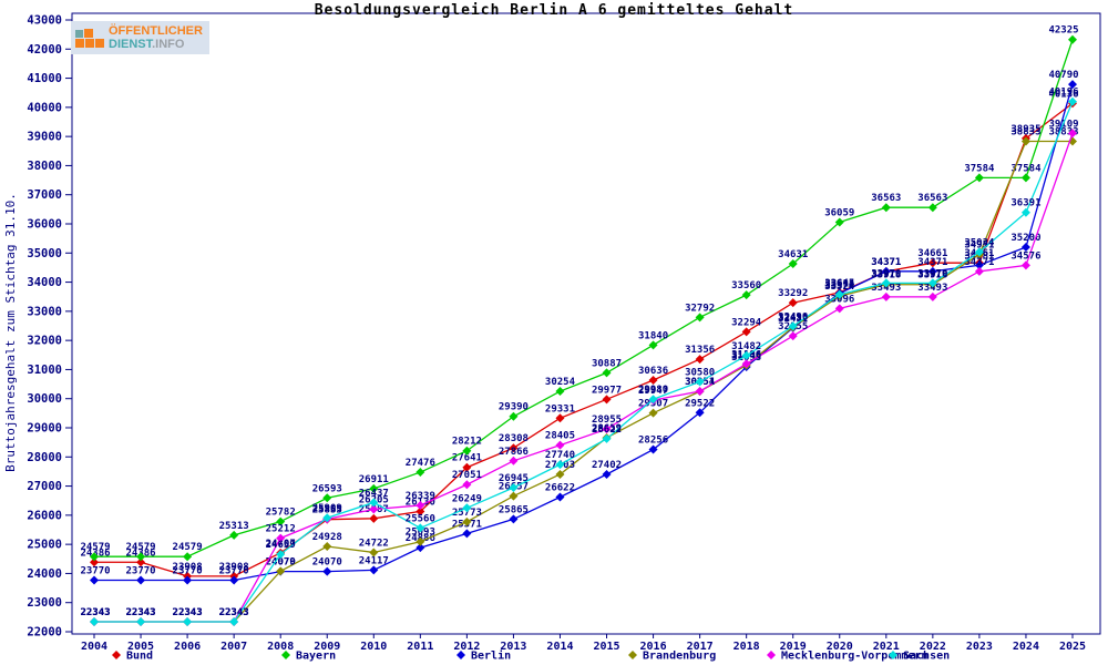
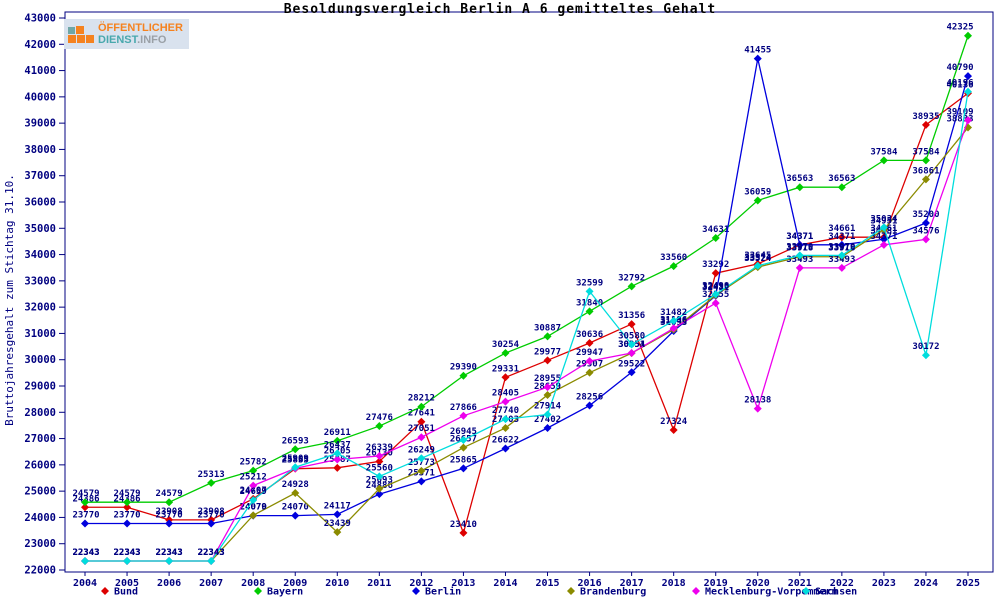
Brandenburg/2010: 24722 -> 23439
Bund/2013: 28308 -> 23410
Sachsen/2015: 28622 -> 27914
Sachsen/2016: 29980 -> 32599
Bund/2018: 32294 -> 27324
Berlin/2020: 33614 -> 41455
Mecklenburg-Vorpommern/2020: 33096 -> 28138
Brandenburg/2024: 38833 -> 36861
Sachsen/2024: 36391 -> 30172
